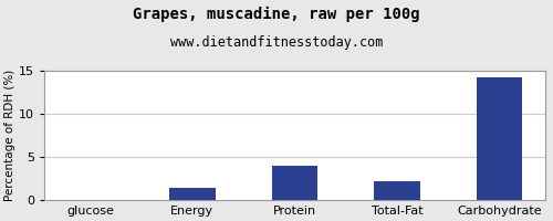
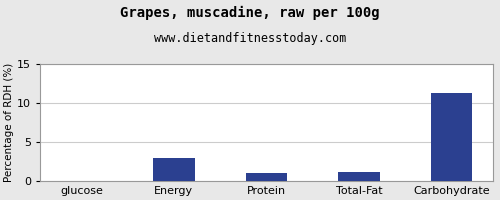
Energy: 1.4 -> 3.0
Protein: 4.0 -> 1.0
Total-Fat: 2.2 -> 1.1
Carbohydrate: 14.2 -> 11.3
